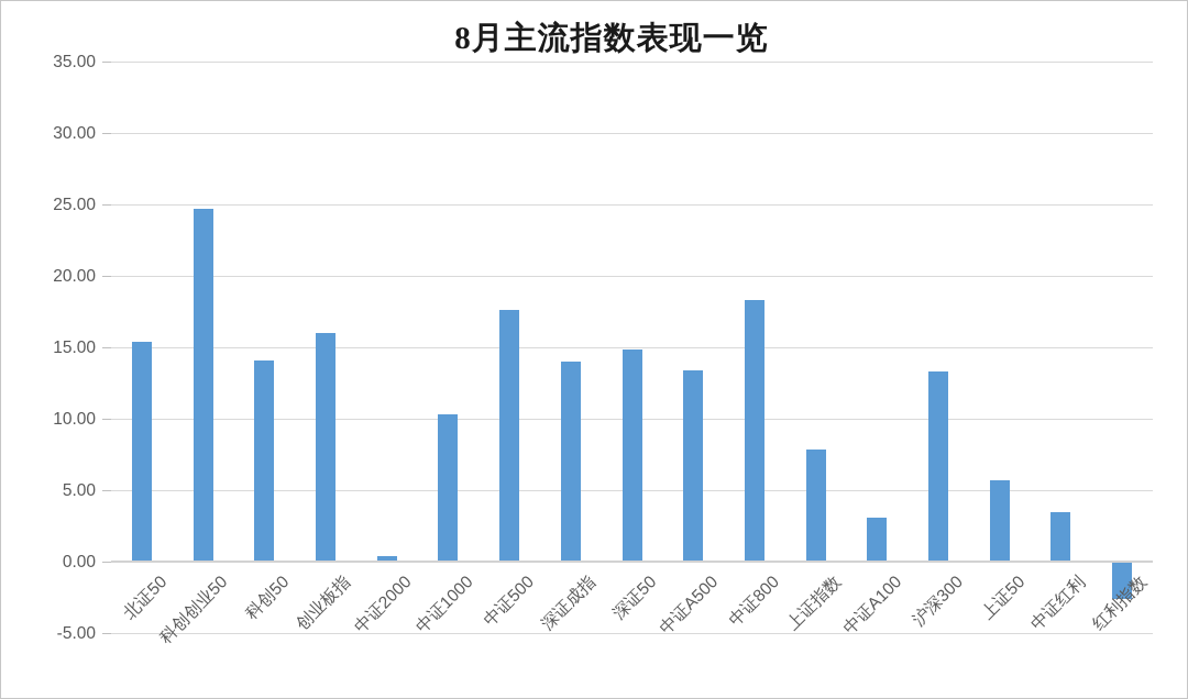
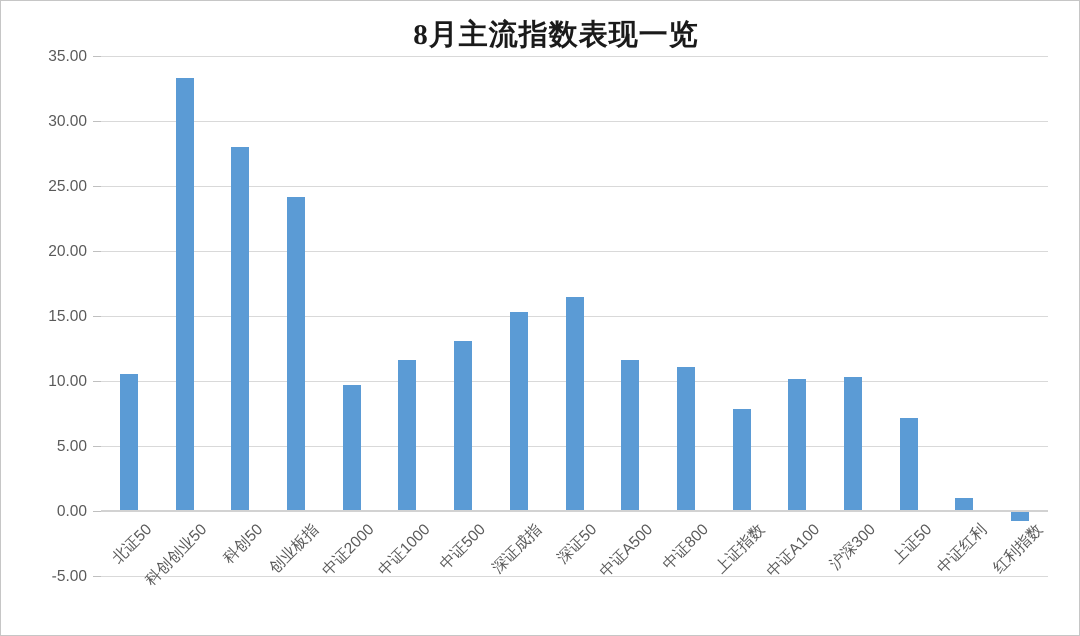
北证50: 15.4 -> 10.6
科创创业50: 24.7 -> 33.3
科创50: 14.1 -> 28.0
创业板指: 16.0 -> 24.2
中证2000: 0.4 -> 9.7
中证1000: 10.3 -> 11.6
中证500: 17.6 -> 13.1
深证成指: 14.0 -> 15.3
深证50: 14.9 -> 16.5
中证A500: 13.4 -> 11.6
中证800: 18.3 -> 11.1
中证A100: 3.1 -> 10.2
沪深300: 13.3 -> 10.3
上证50: 5.7 -> 7.2
中证红利: 3.5 -> 1.0
红利指数: -2.6 -> -0.7
